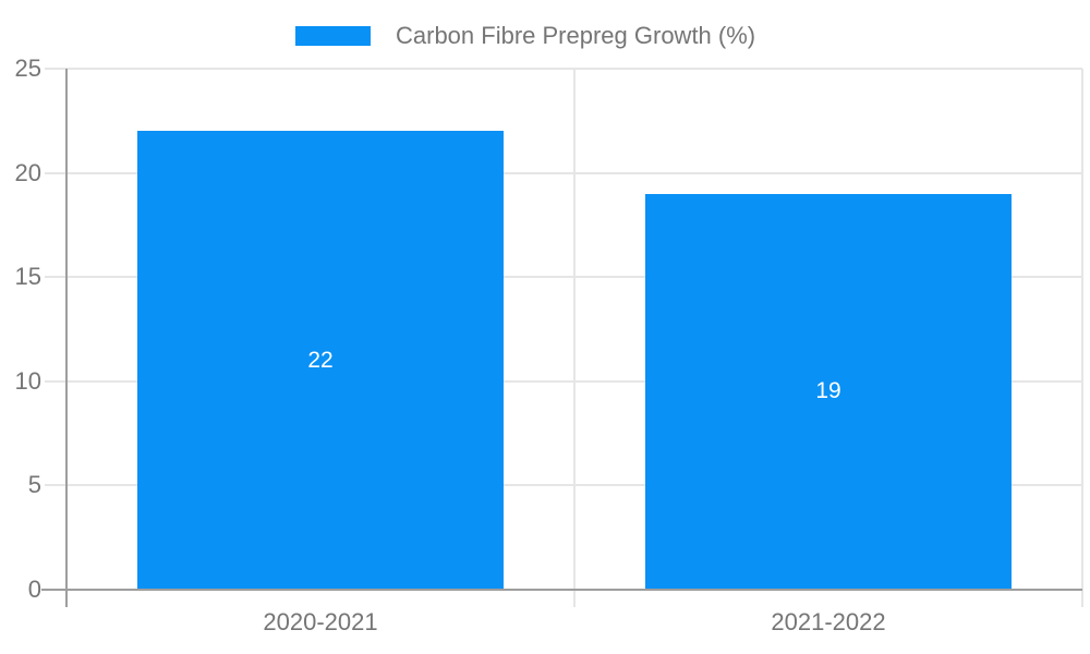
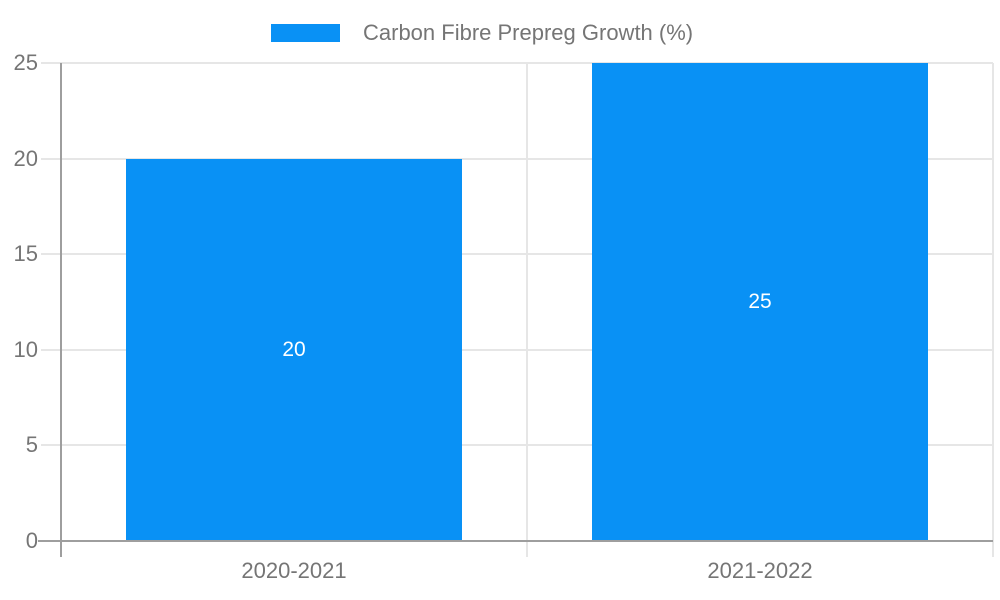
2020-2021: 22 -> 20
2021-2022: 19 -> 25
